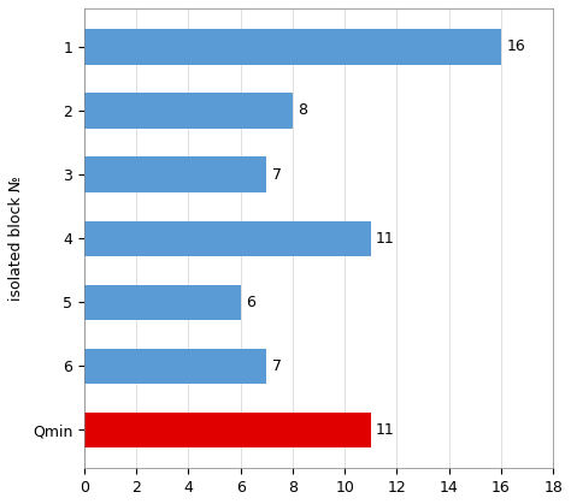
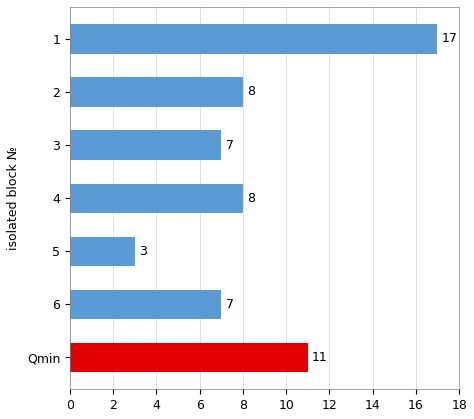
1: 16 -> 17
4: 11 -> 8
5: 6 -> 3
